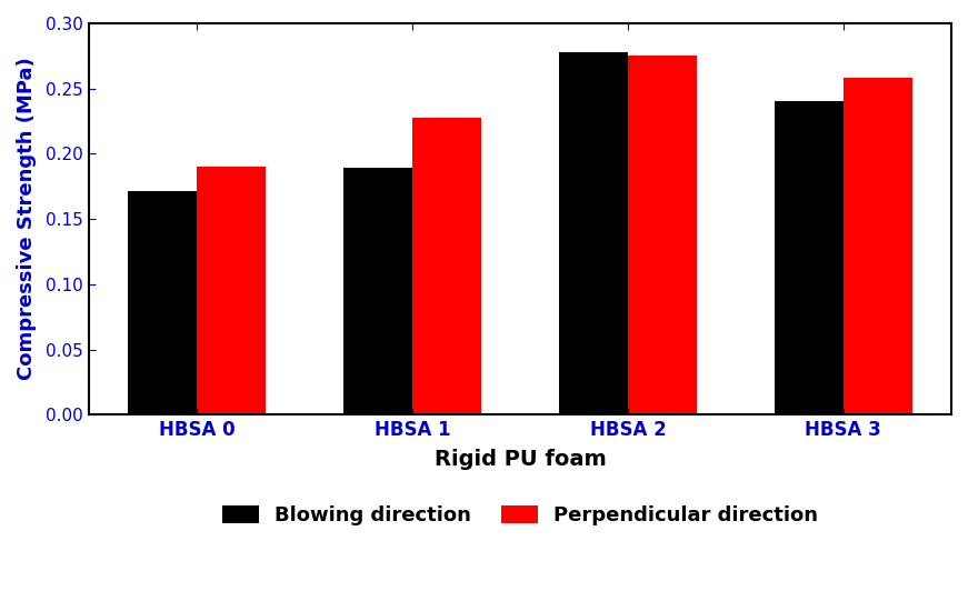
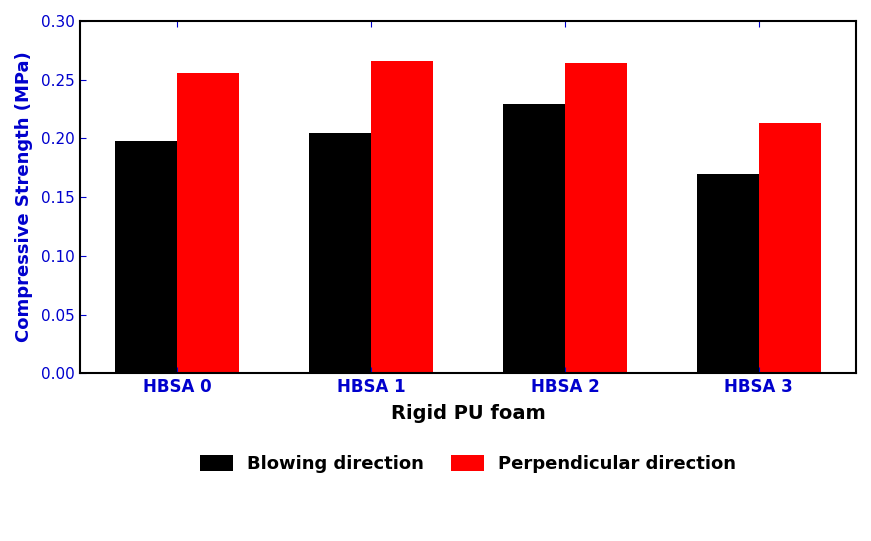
Blowing direction/HBSA 0: 0.171 -> 0.198
Perpendicular direction/HBSA 0: 0.190 -> 0.256
Blowing direction/HBSA 1: 0.189 -> 0.205
Perpendicular direction/HBSA 1: 0.228 -> 0.266
Blowing direction/HBSA 2: 0.278 -> 0.229
Perpendicular direction/HBSA 2: 0.275 -> 0.264
Blowing direction/HBSA 3: 0.240 -> 0.170
Perpendicular direction/HBSA 3: 0.258 -> 0.213
